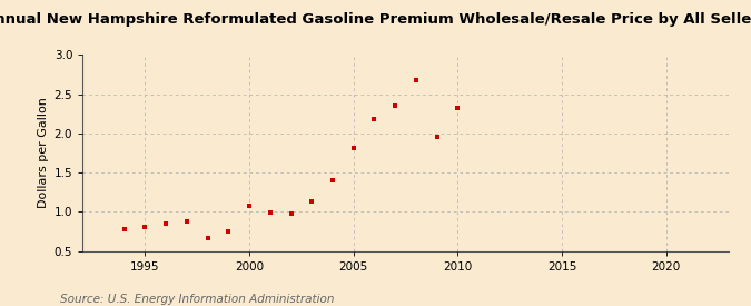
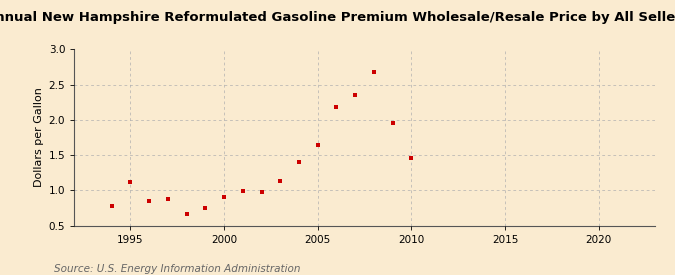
1995: 0.81 -> 1.12
2000: 1.08 -> 0.90
2005: 1.82 -> 1.64
2010: 2.32 -> 1.46
